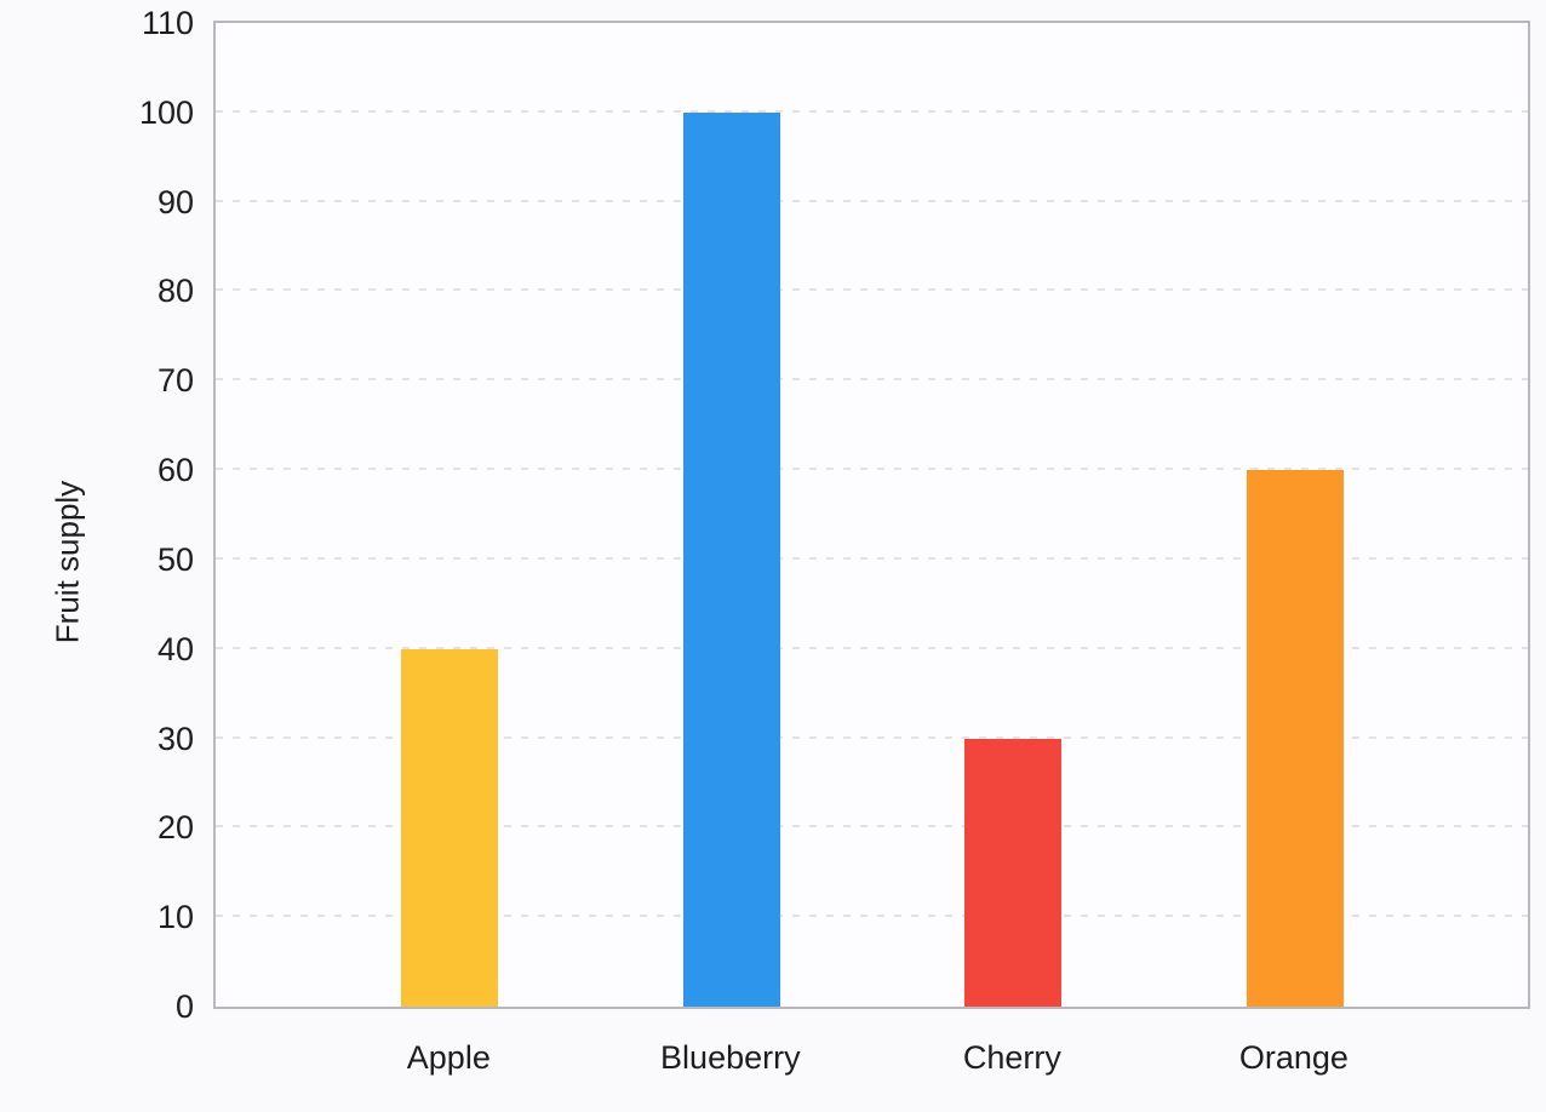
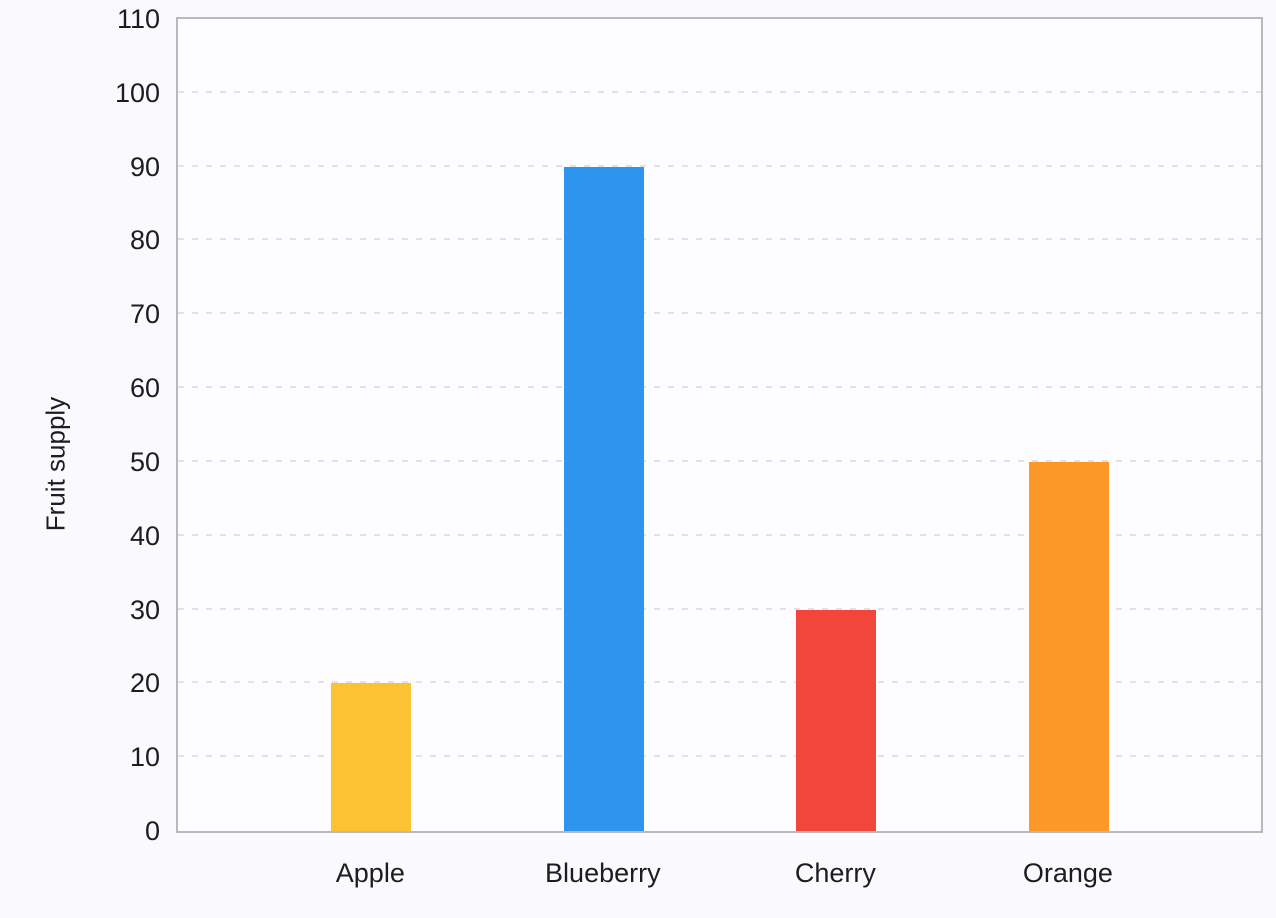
Apple: 40 -> 20
Blueberry: 100 -> 90
Orange: 60 -> 50
